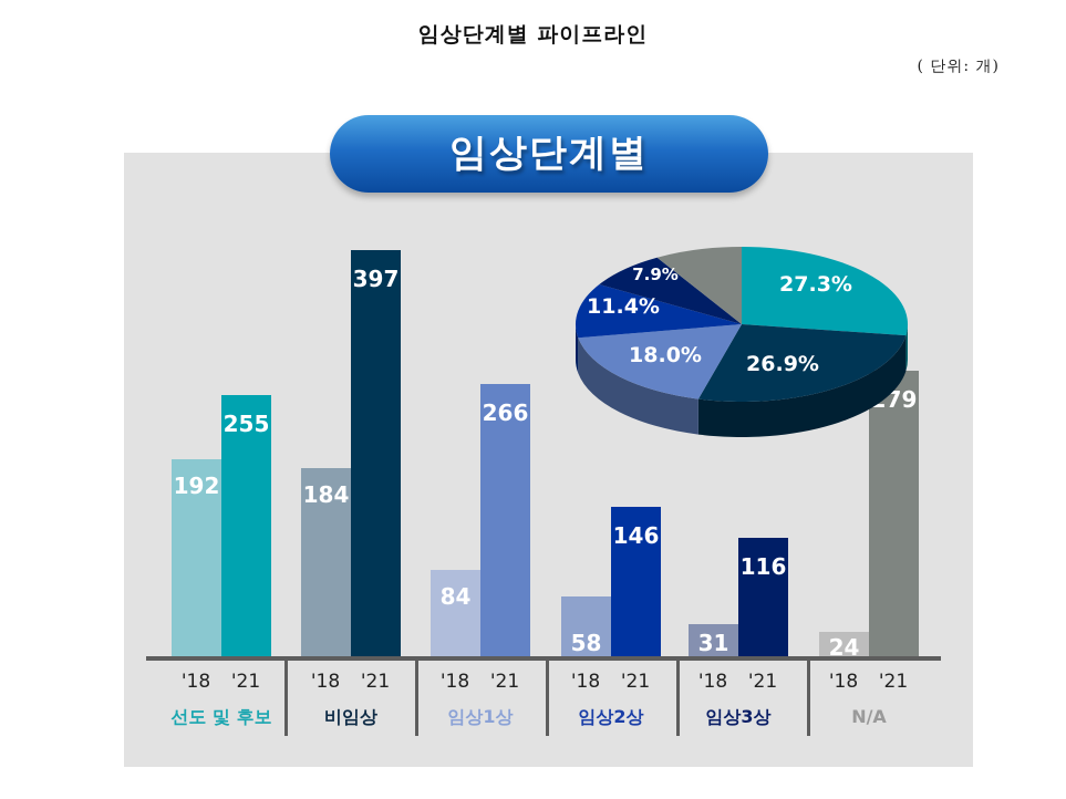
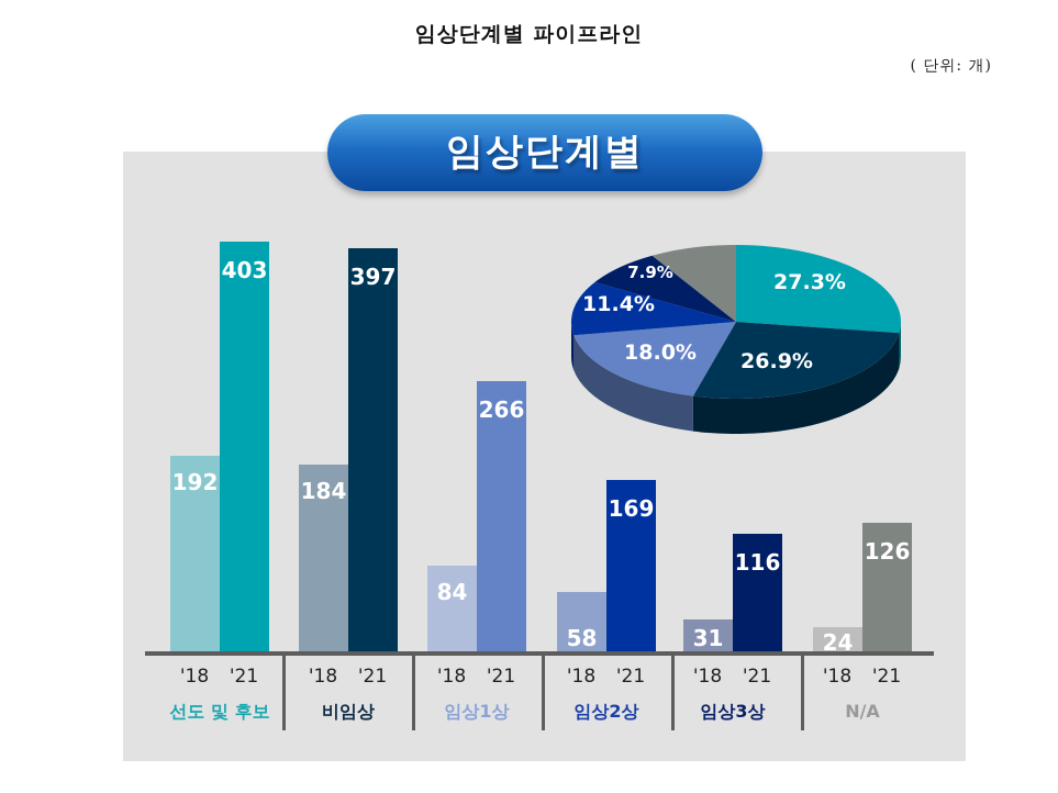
임상단계별/'21/선도 및 후보: 255 -> 403
임상단계별/'21/임상2상: 146 -> 169
임상단계별/'21/N/A: 279 -> 126
